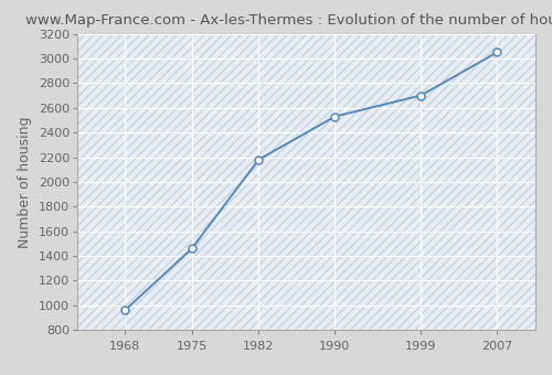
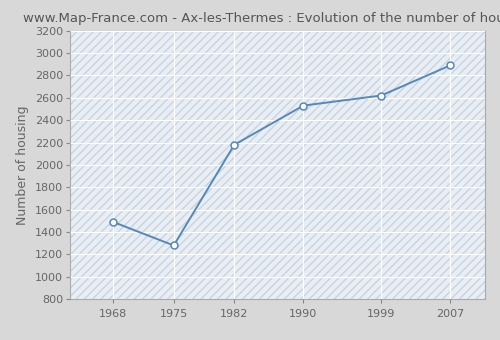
1968: 960 -> 1490
1975: 1460 -> 1280
1999: 2700 -> 2620
2007: 3050 -> 2890
